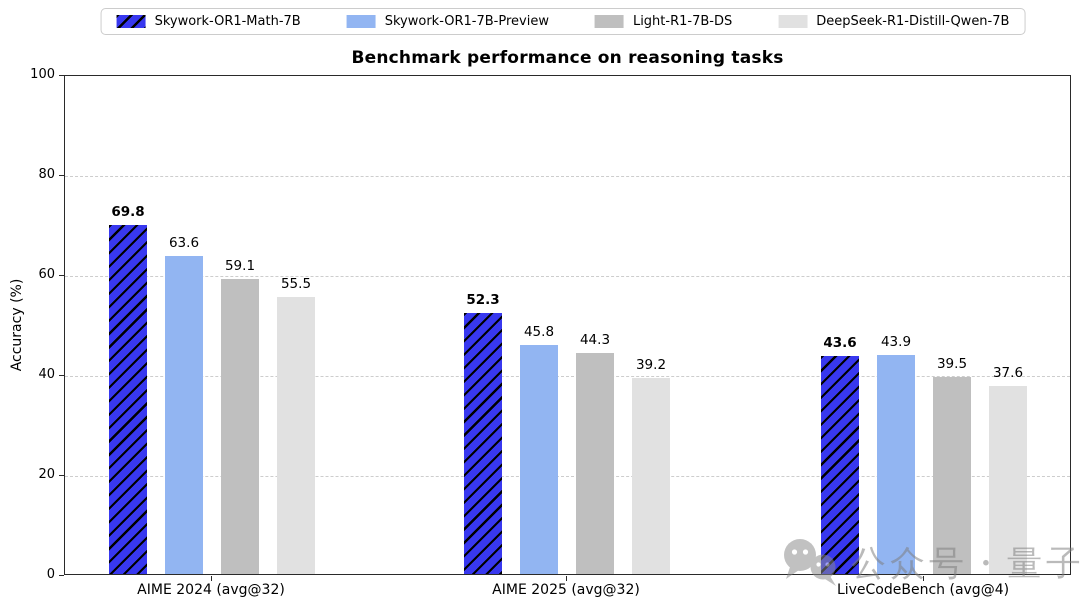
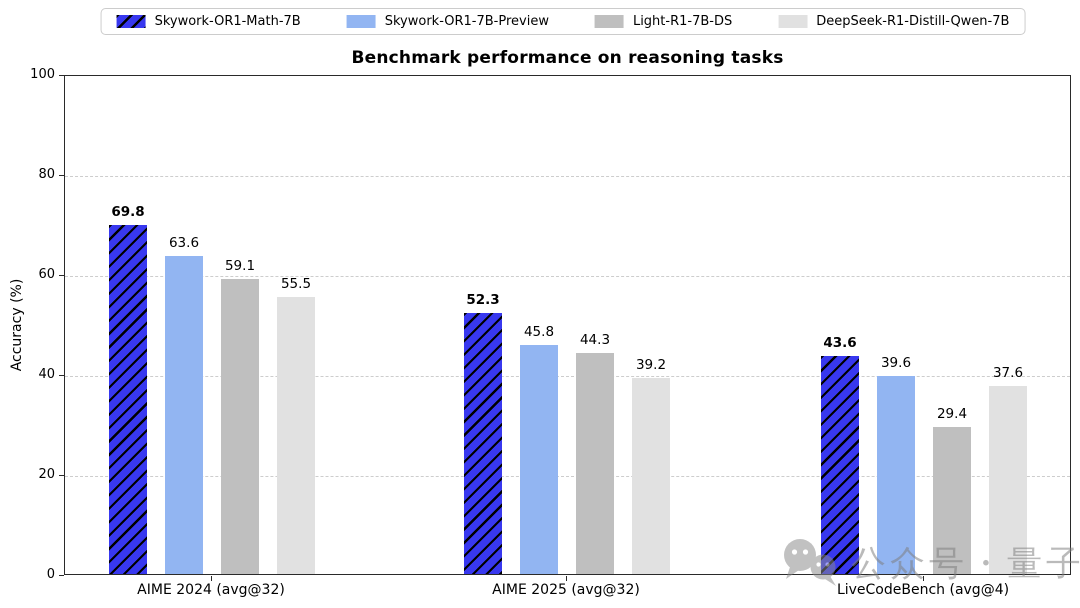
Skywork-OR1-7B-Preview/LiveCodeBench (avg@4): 43.9 -> 39.6
Light-R1-7B-DS/LiveCodeBench (avg@4): 39.5 -> 29.4
